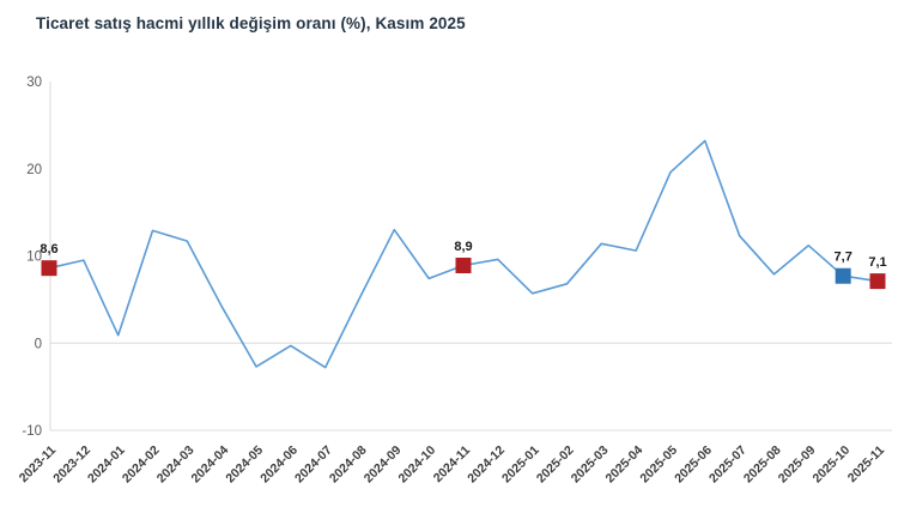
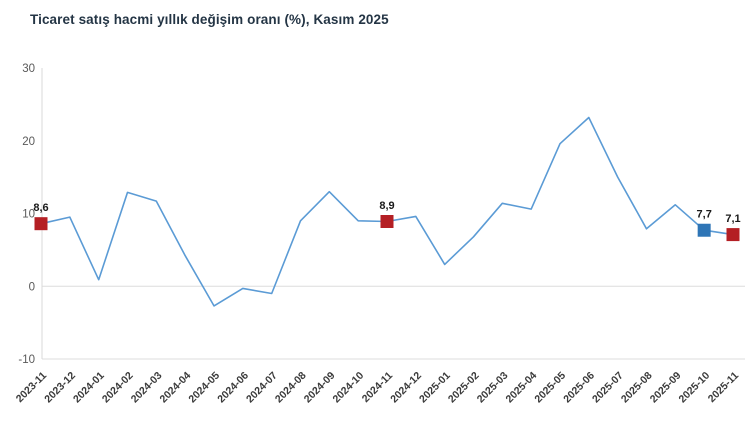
2024-07: -3 -> -1
2024-08: 5 -> 9
2024-10: 7 -> 9
2025-01: 6 -> 3
2025-07: 12 -> 15
